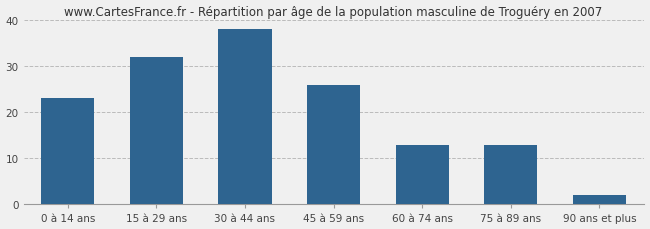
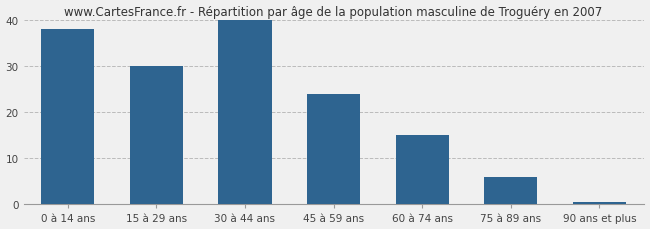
0 à 14 ans: 23.0 -> 38.0
15 à 29 ans: 32.0 -> 30.0
30 à 44 ans: 38.0 -> 40.0
45 à 59 ans: 26.0 -> 24.0
60 à 74 ans: 13.0 -> 15.0
75 à 89 ans: 13.0 -> 6.0
90 ans et plus: 2.0 -> 0.5
